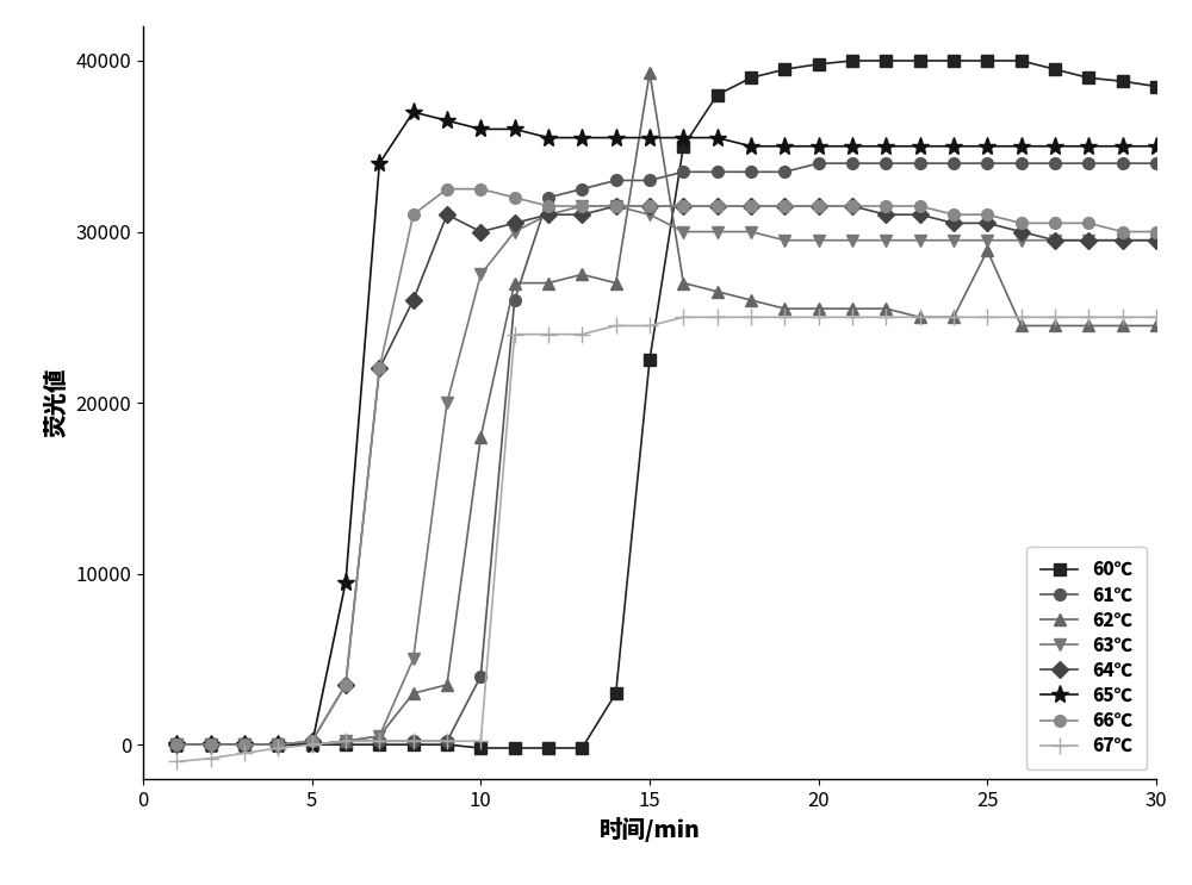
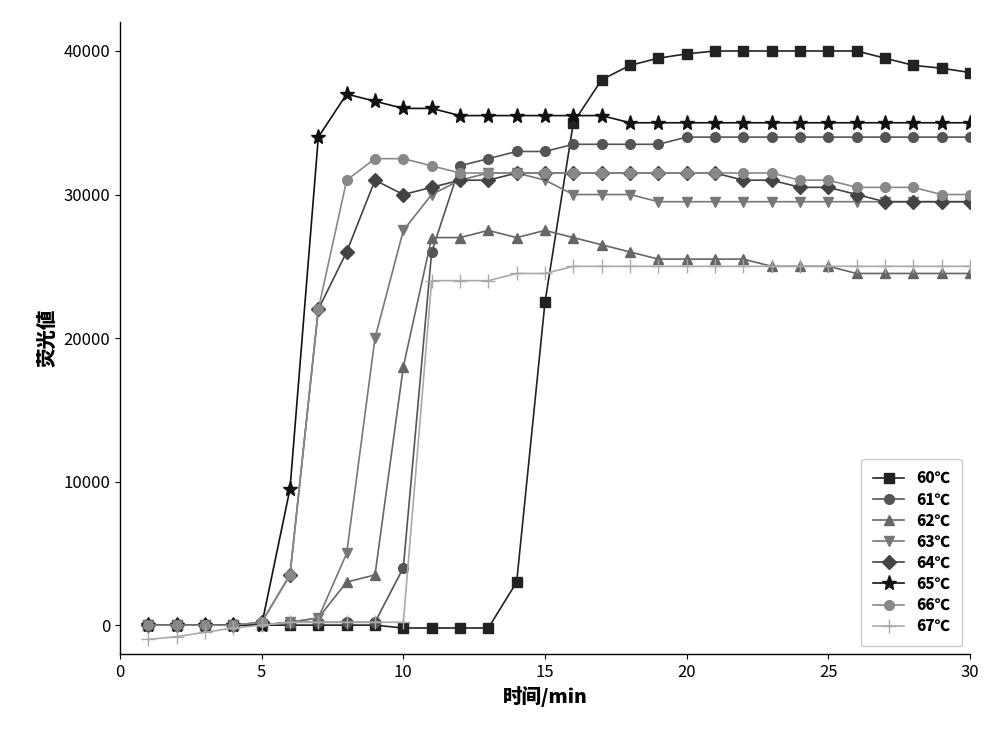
62℃/15: 39300 -> 27500
62℃/25: 28900 -> 25000
